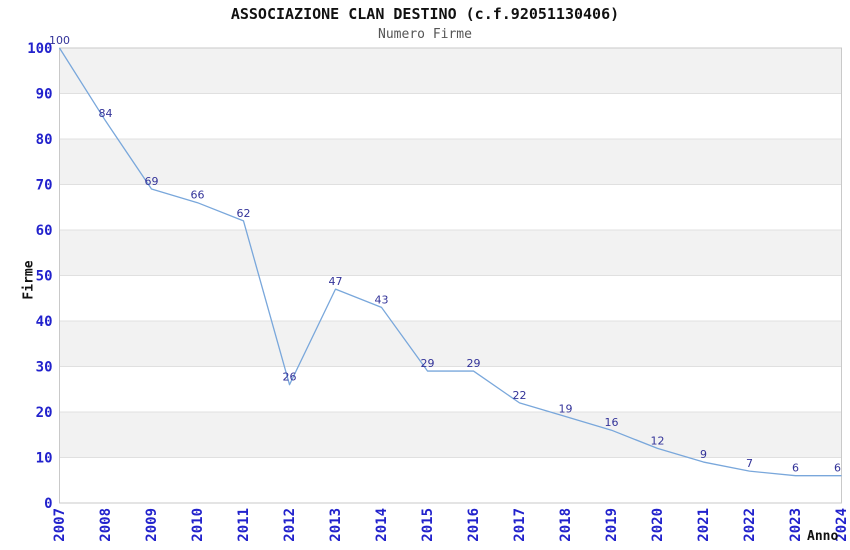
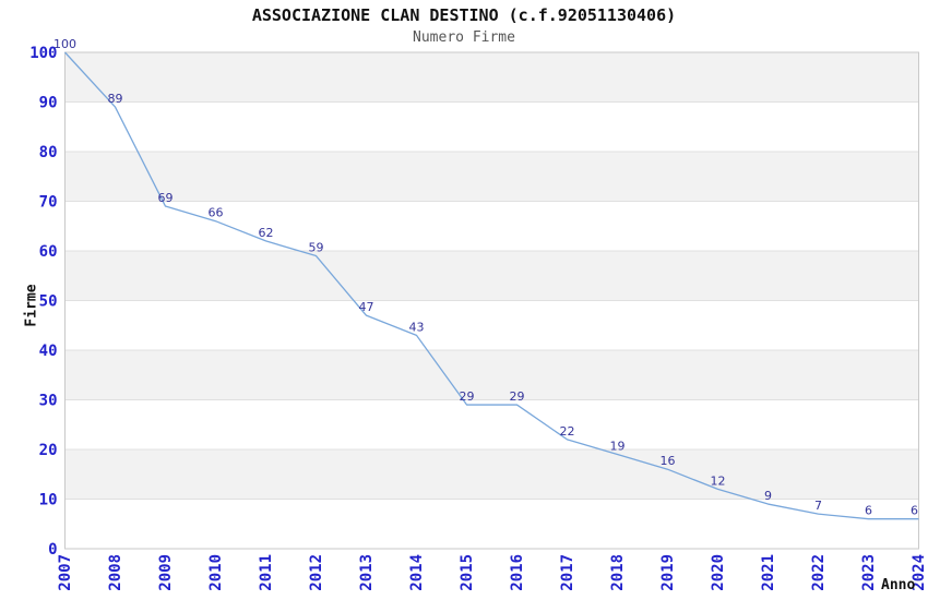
2008: 84 -> 89
2012: 26 -> 59
